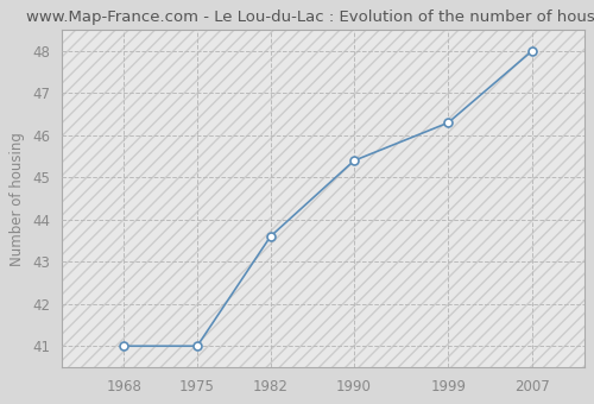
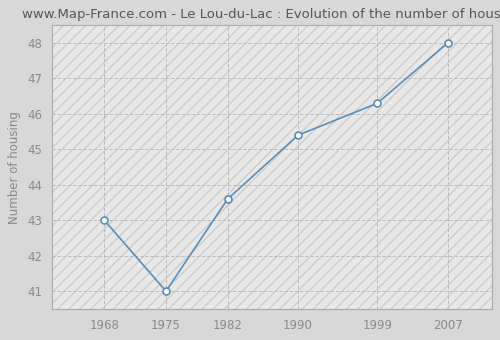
1968: 41.0 -> 43.0
